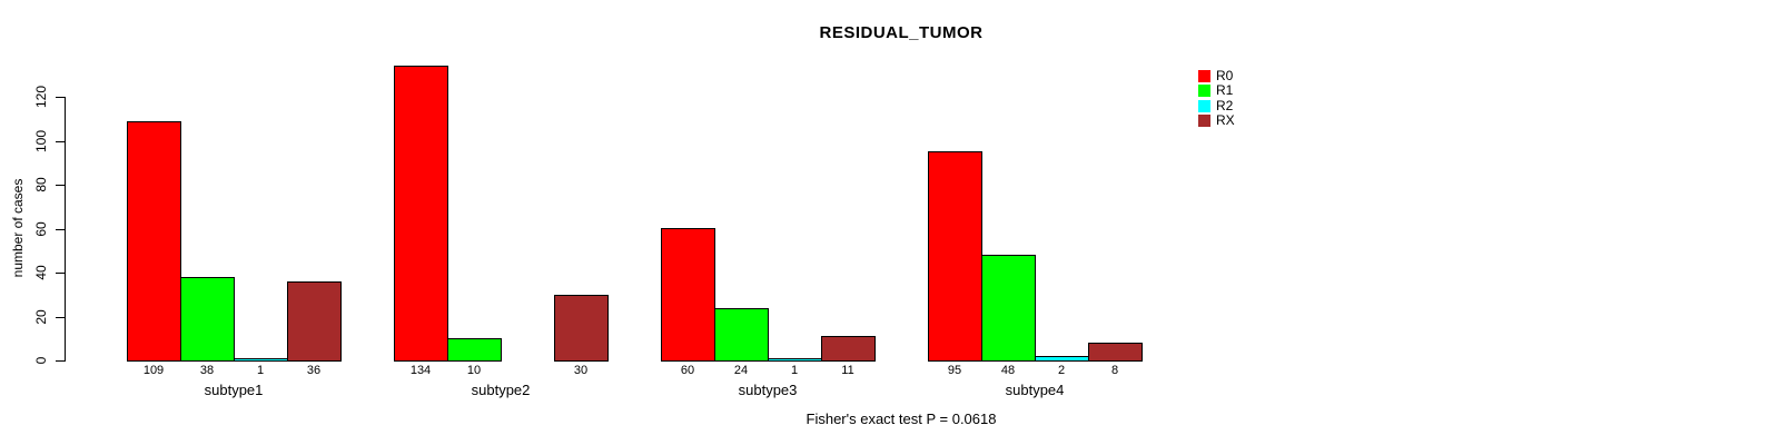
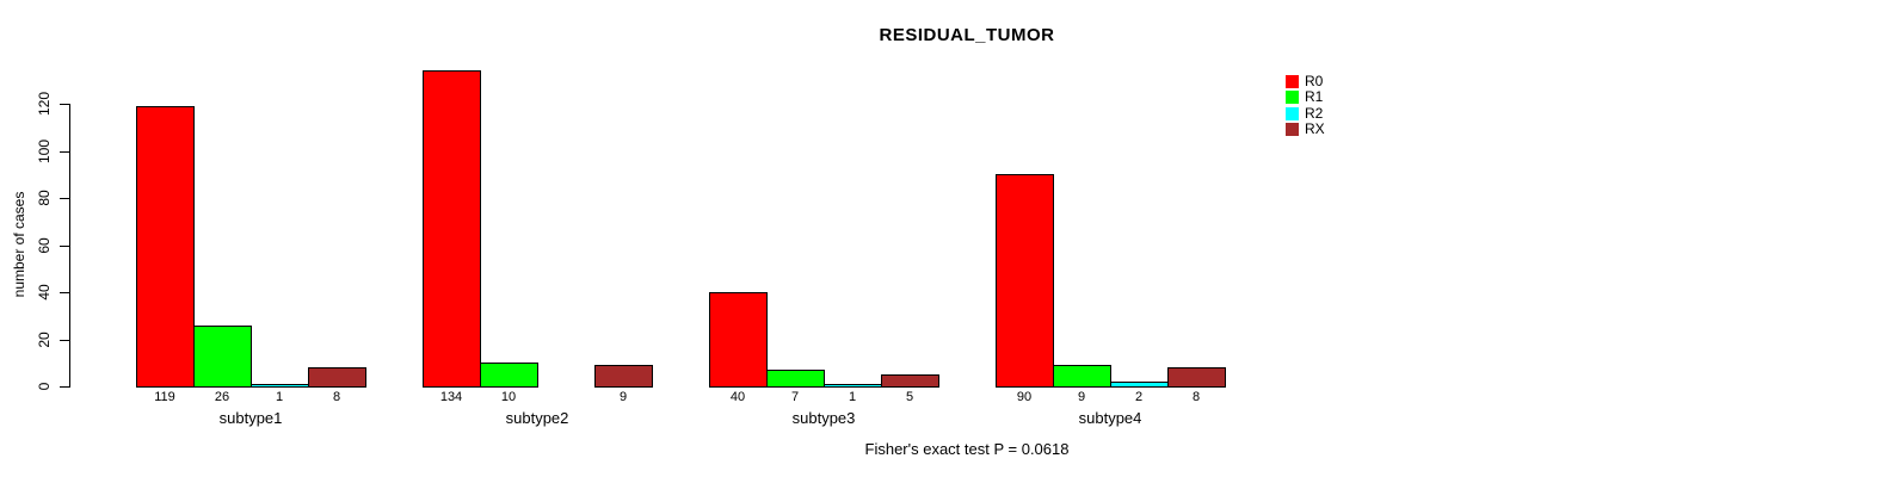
R0/subtype1: 109 -> 119
R1/subtype1: 38 -> 26
RX/subtype1: 36 -> 8
RX/subtype2: 30 -> 9
R0/subtype3: 60 -> 40
R1/subtype3: 24 -> 7
RX/subtype3: 11 -> 5
R0/subtype4: 95 -> 90
R1/subtype4: 48 -> 9
